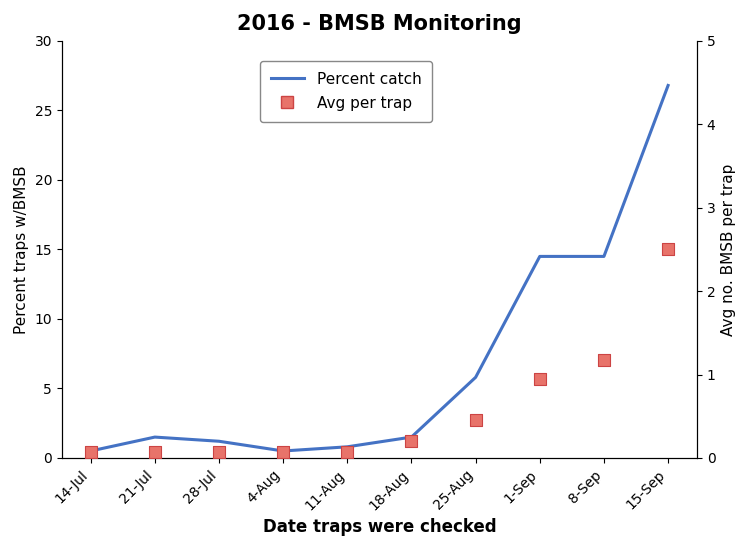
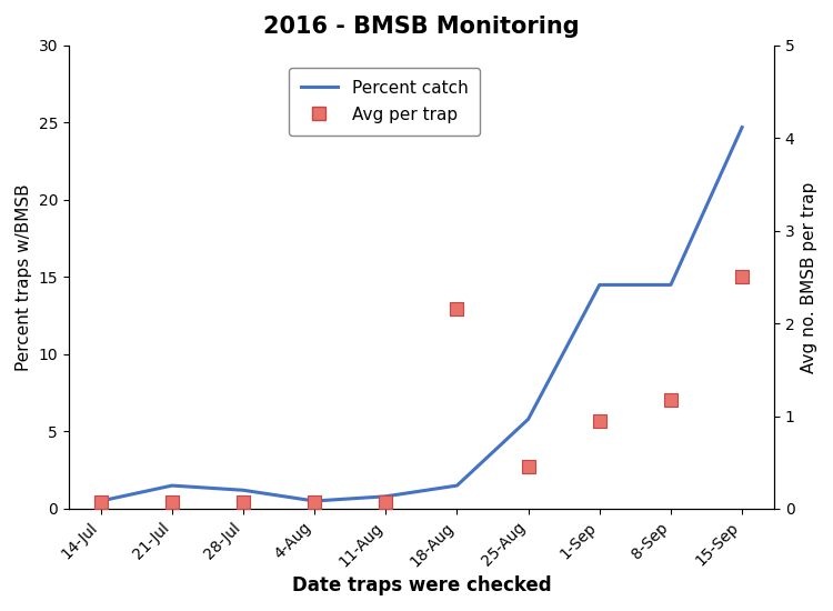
Avg per trap/18-Aug: 0.20 -> 2.16
Percent catch/15-Sep: 26.8 -> 24.7
